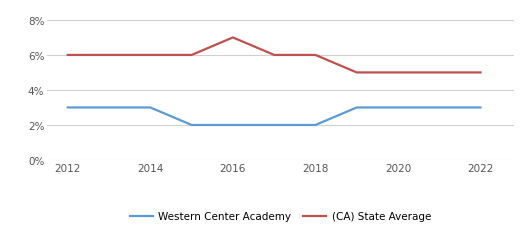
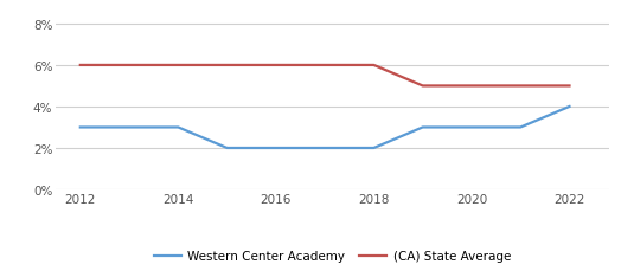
(CA) State Average/2016: 7% -> 6%
Western Center Academy/2022: 3% -> 4%
